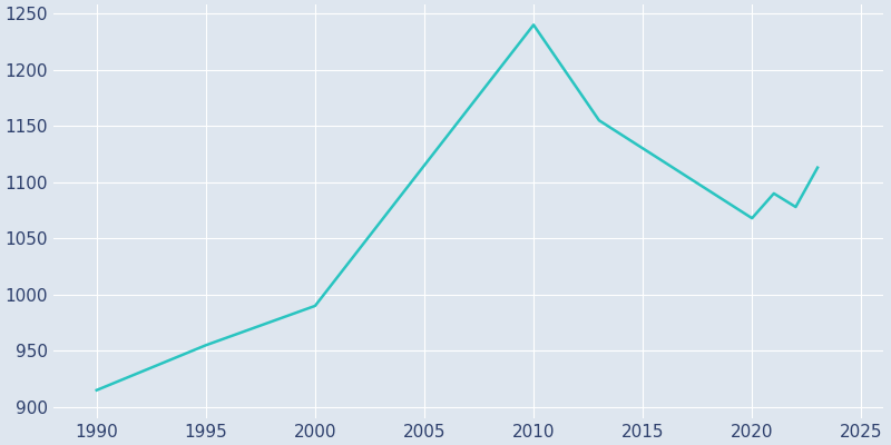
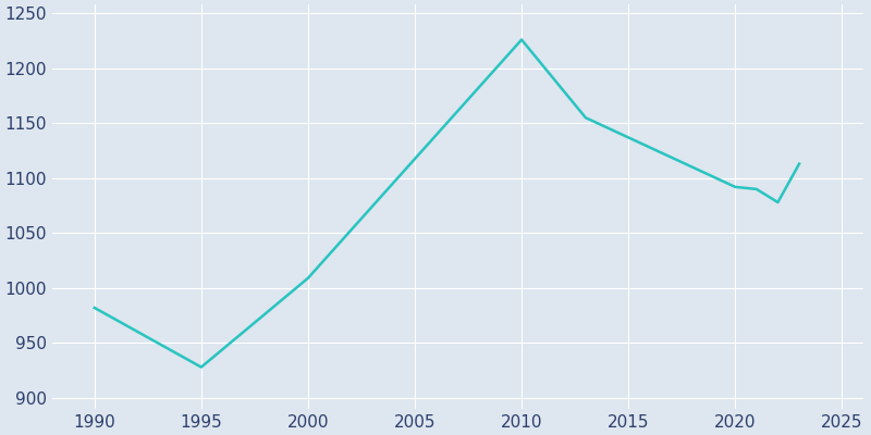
1990: 915 -> 982
1995: 955 -> 928
2000: 990 -> 1009
2010: 1240 -> 1226
2020: 1068 -> 1092
